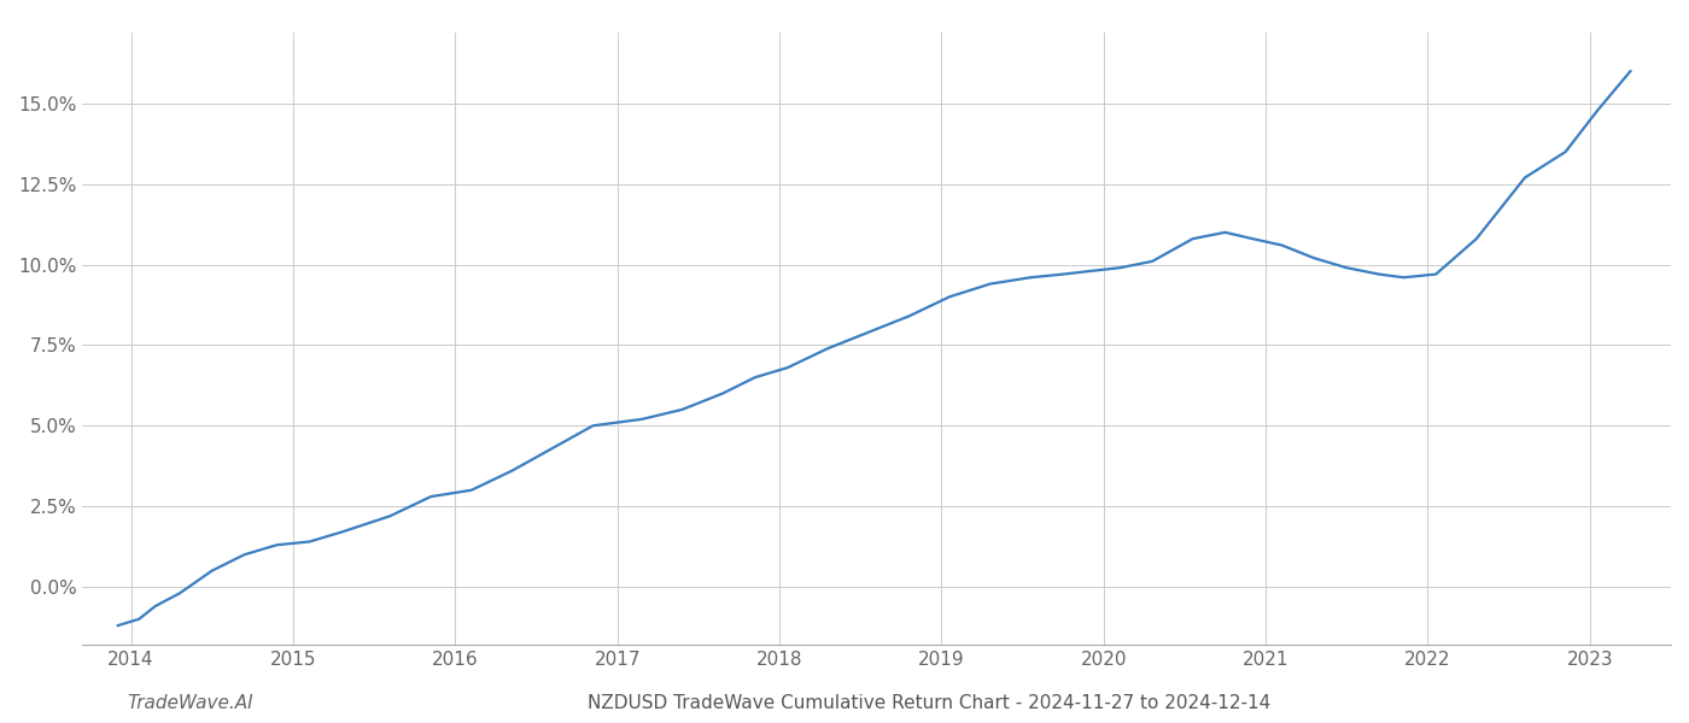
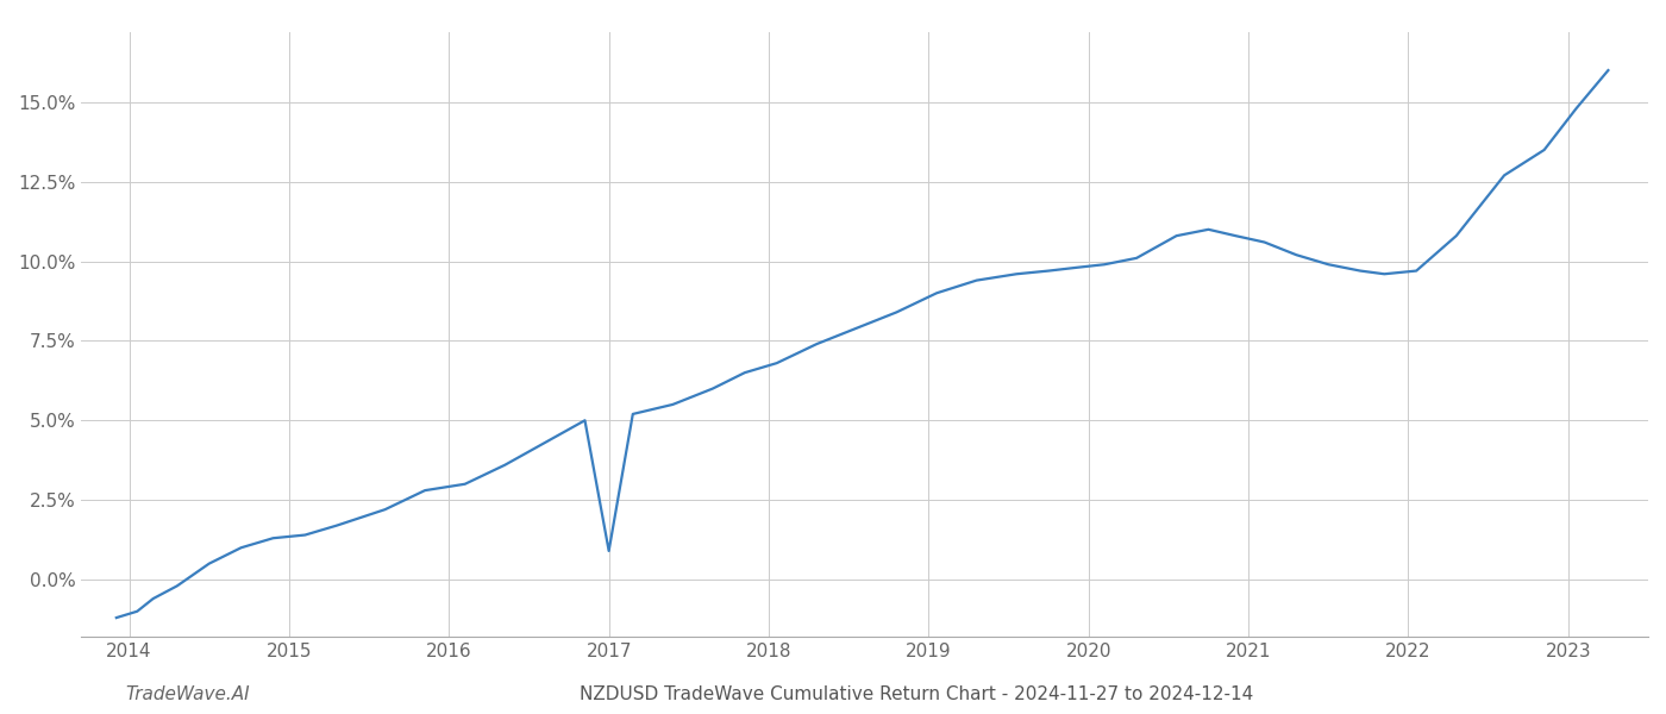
2017: 5.1% -> 0.9%
